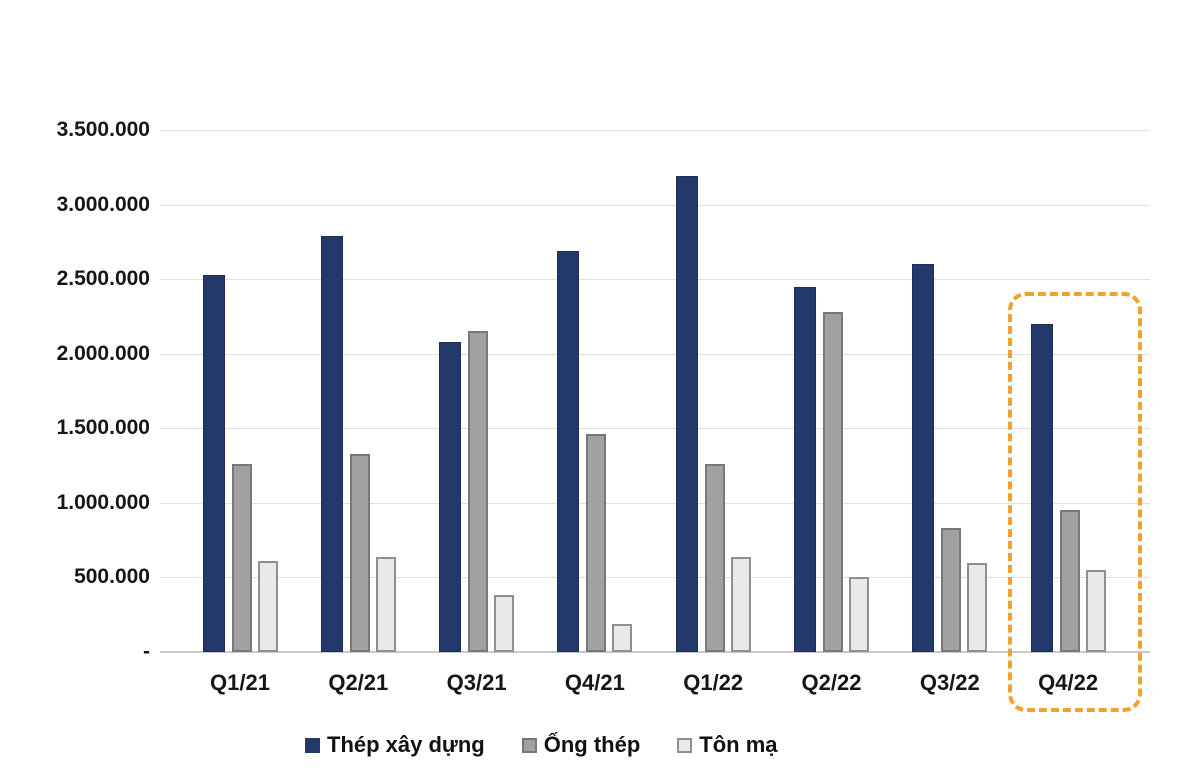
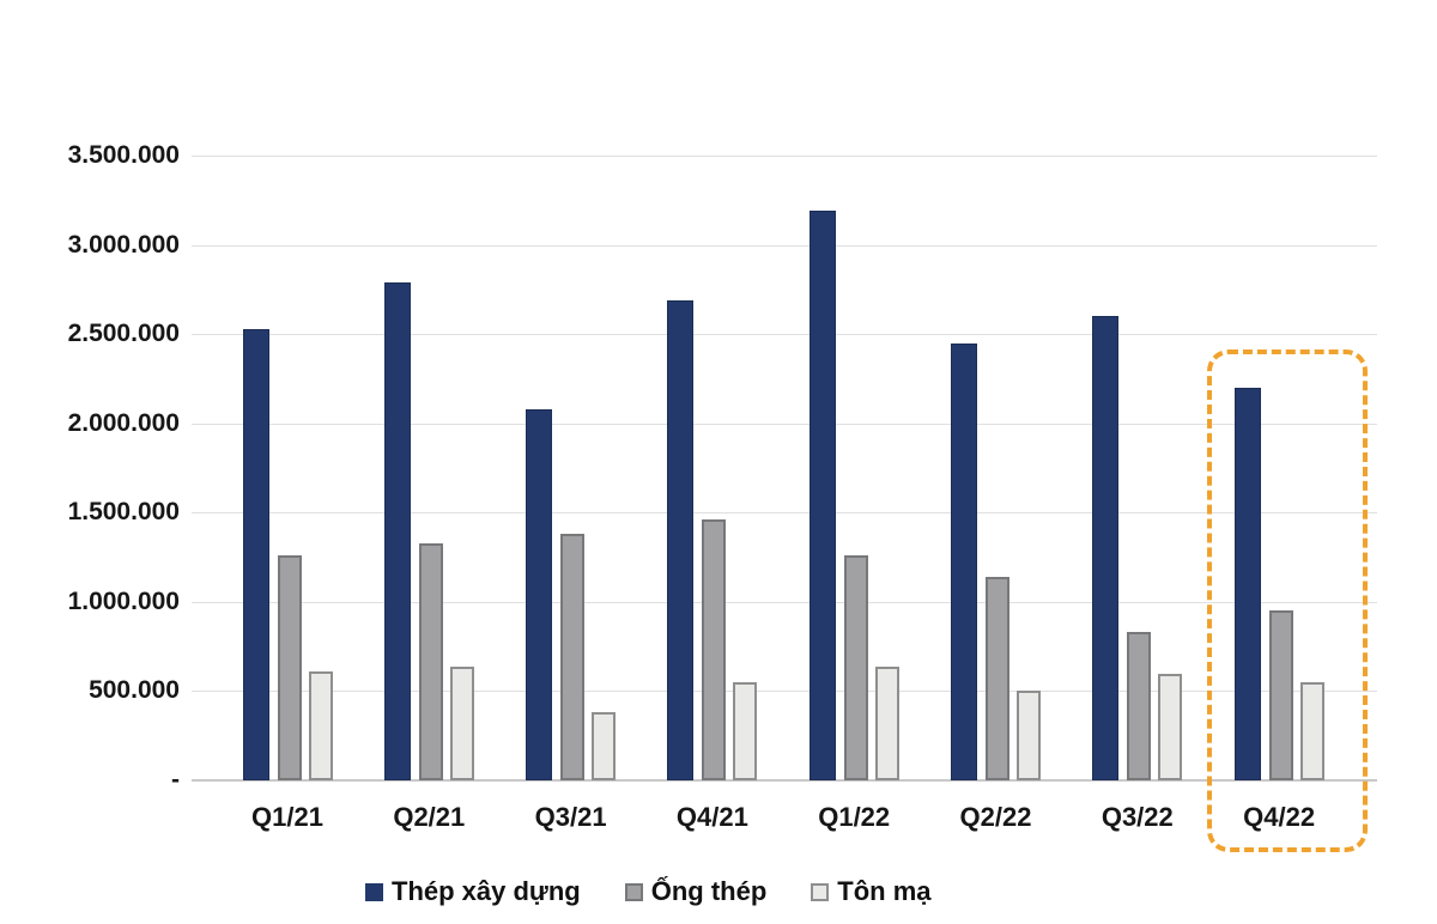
Ống thép/Q3/21: 2150000 -> 1380000
Tôn mạ/Q4/21: 190000 -> 550000
Ống thép/Q2/22: 2280000 -> 1140000
